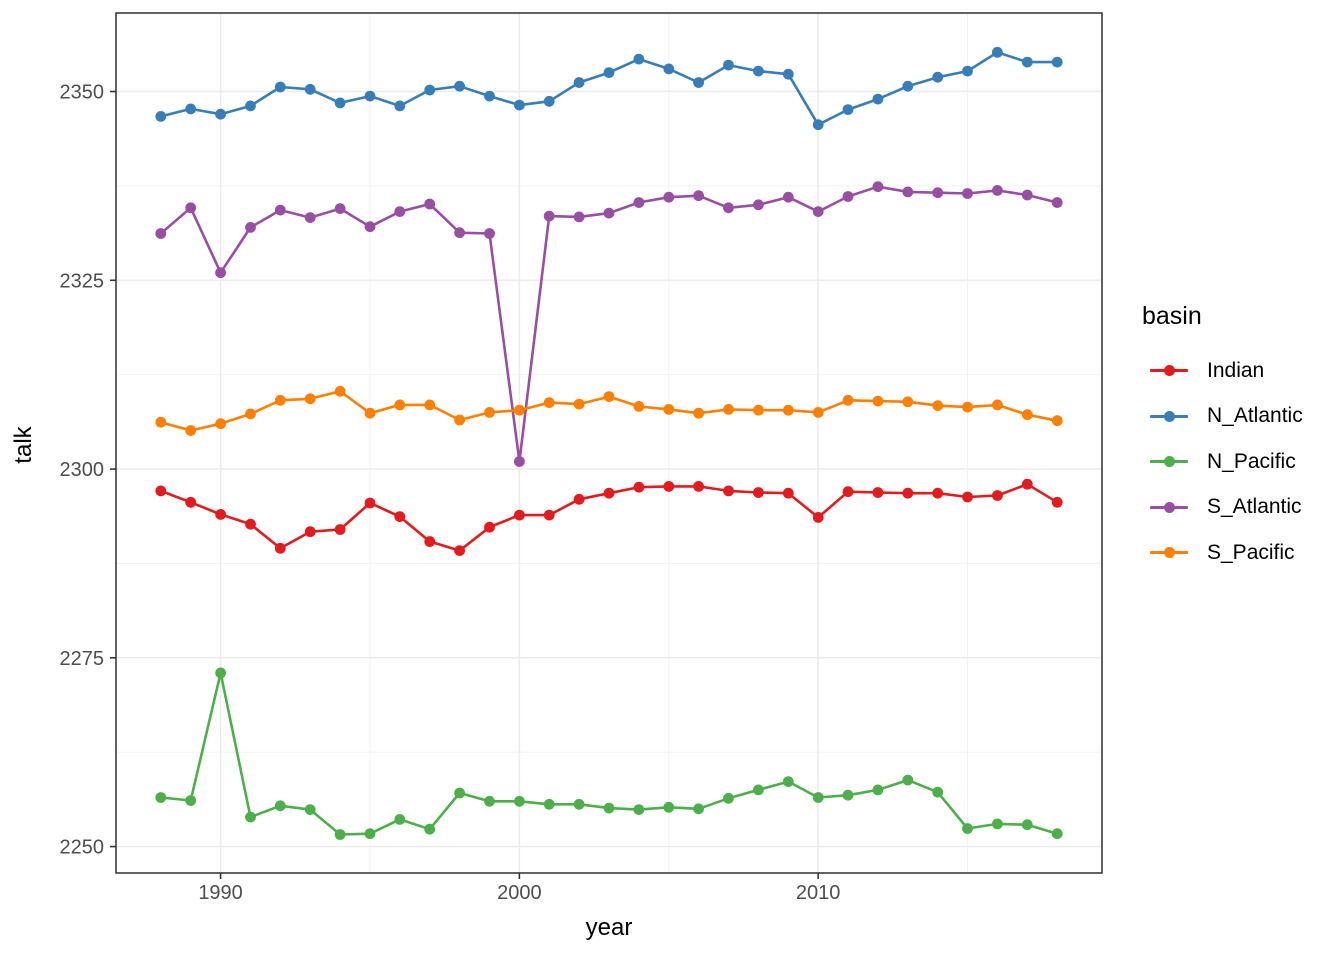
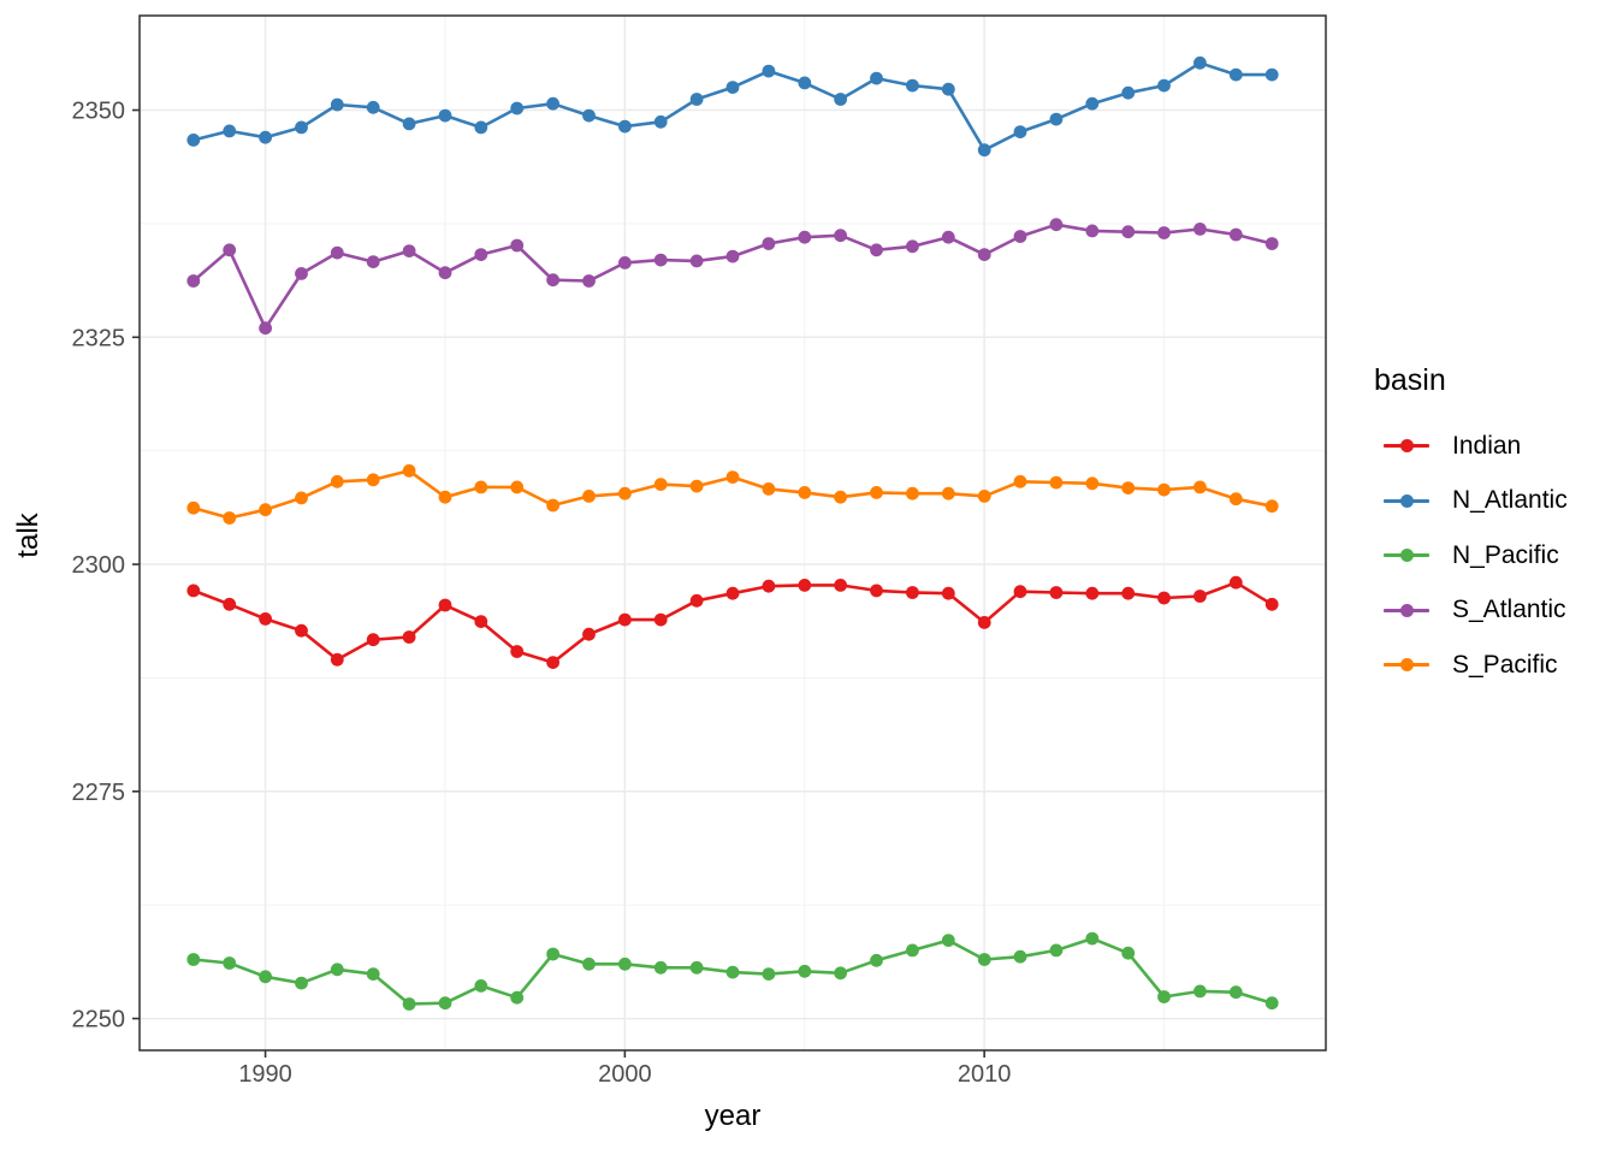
N_Pacific/1990: 2273 -> 2255
S_Atlantic/2000: 2301 -> 2333
